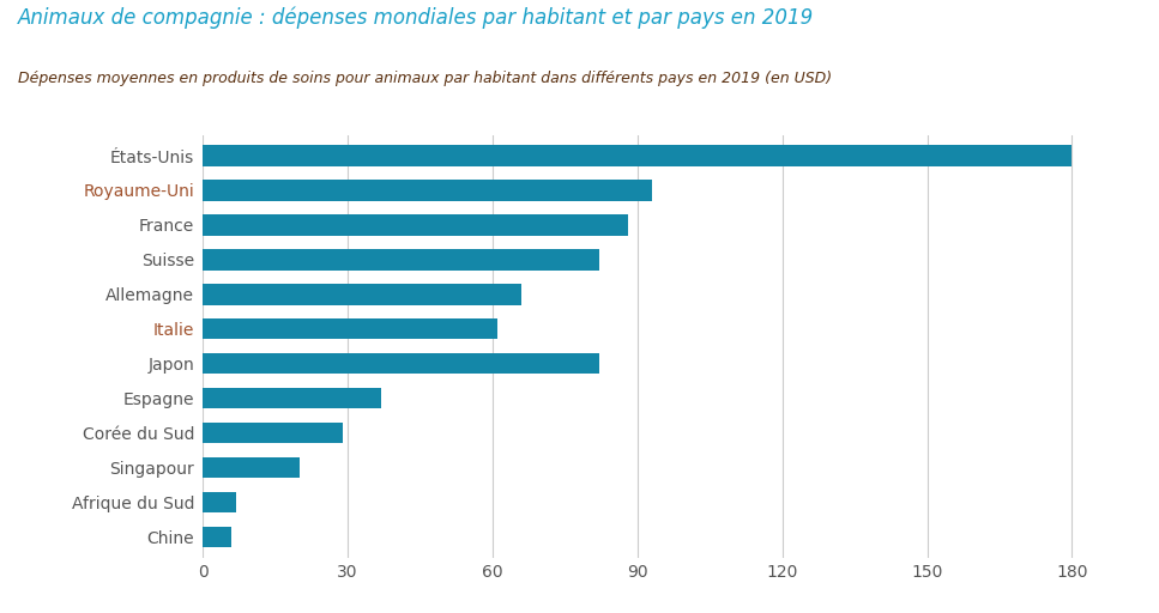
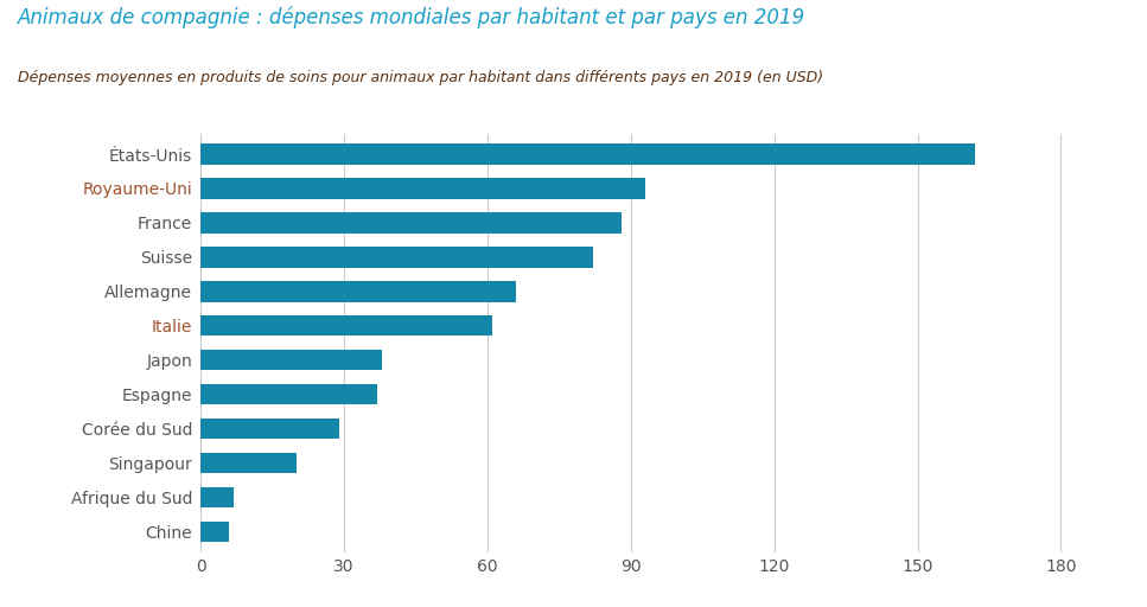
États-Unis: 180 -> 162
Japon: 82 -> 38
